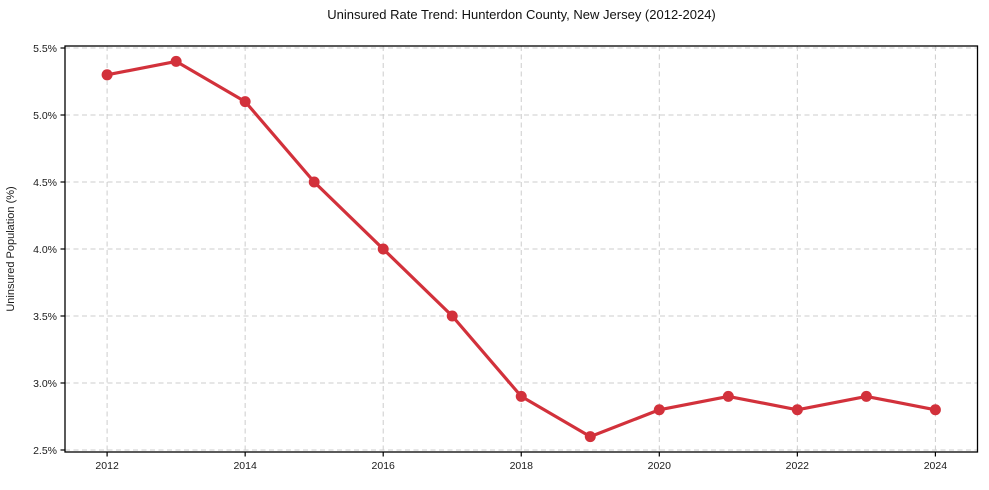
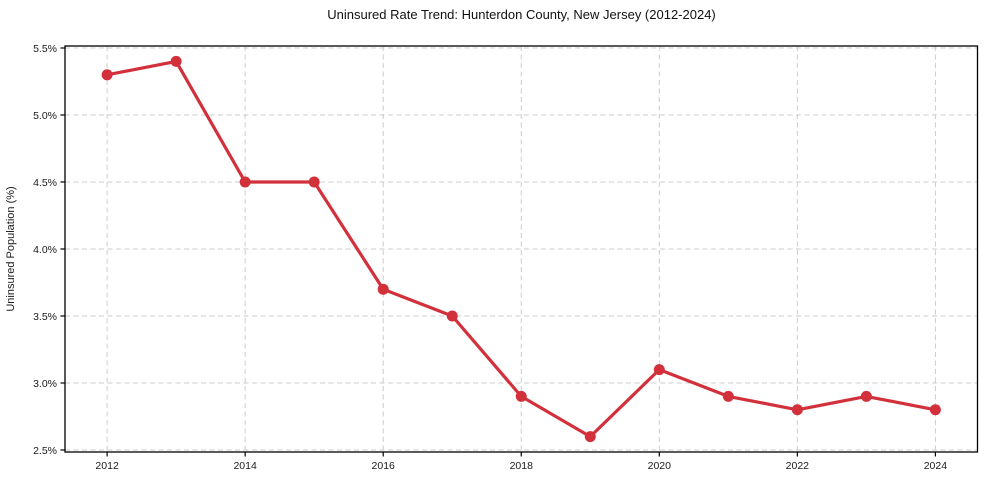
2014: 5.1% -> 4.5%
2016: 4.0% -> 3.7%
2020: 2.8% -> 3.1%
